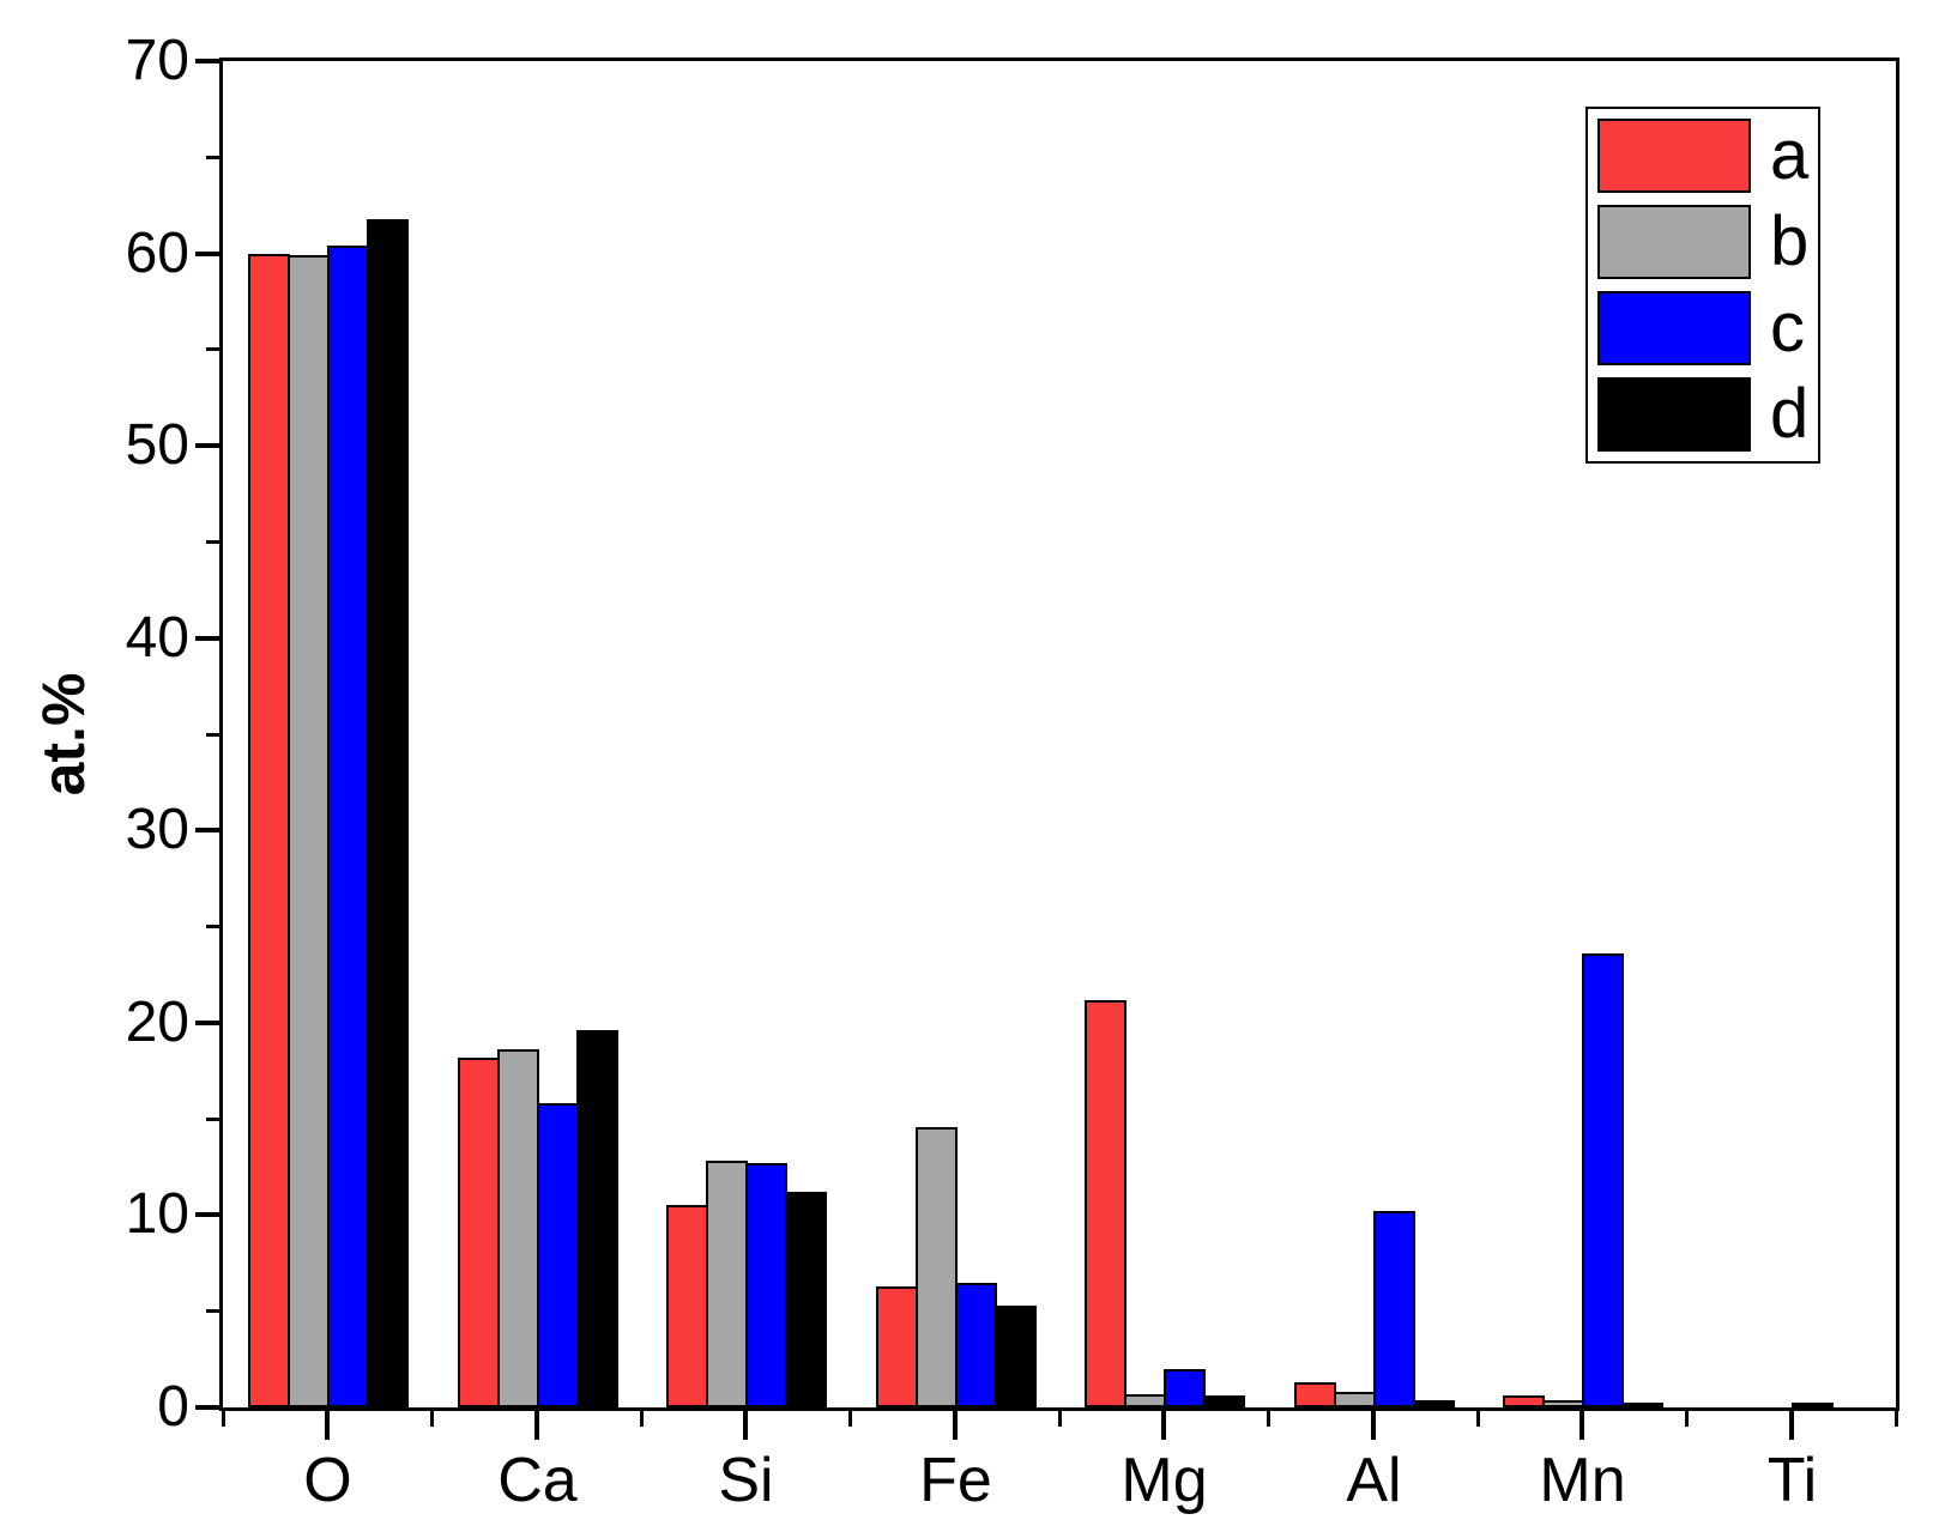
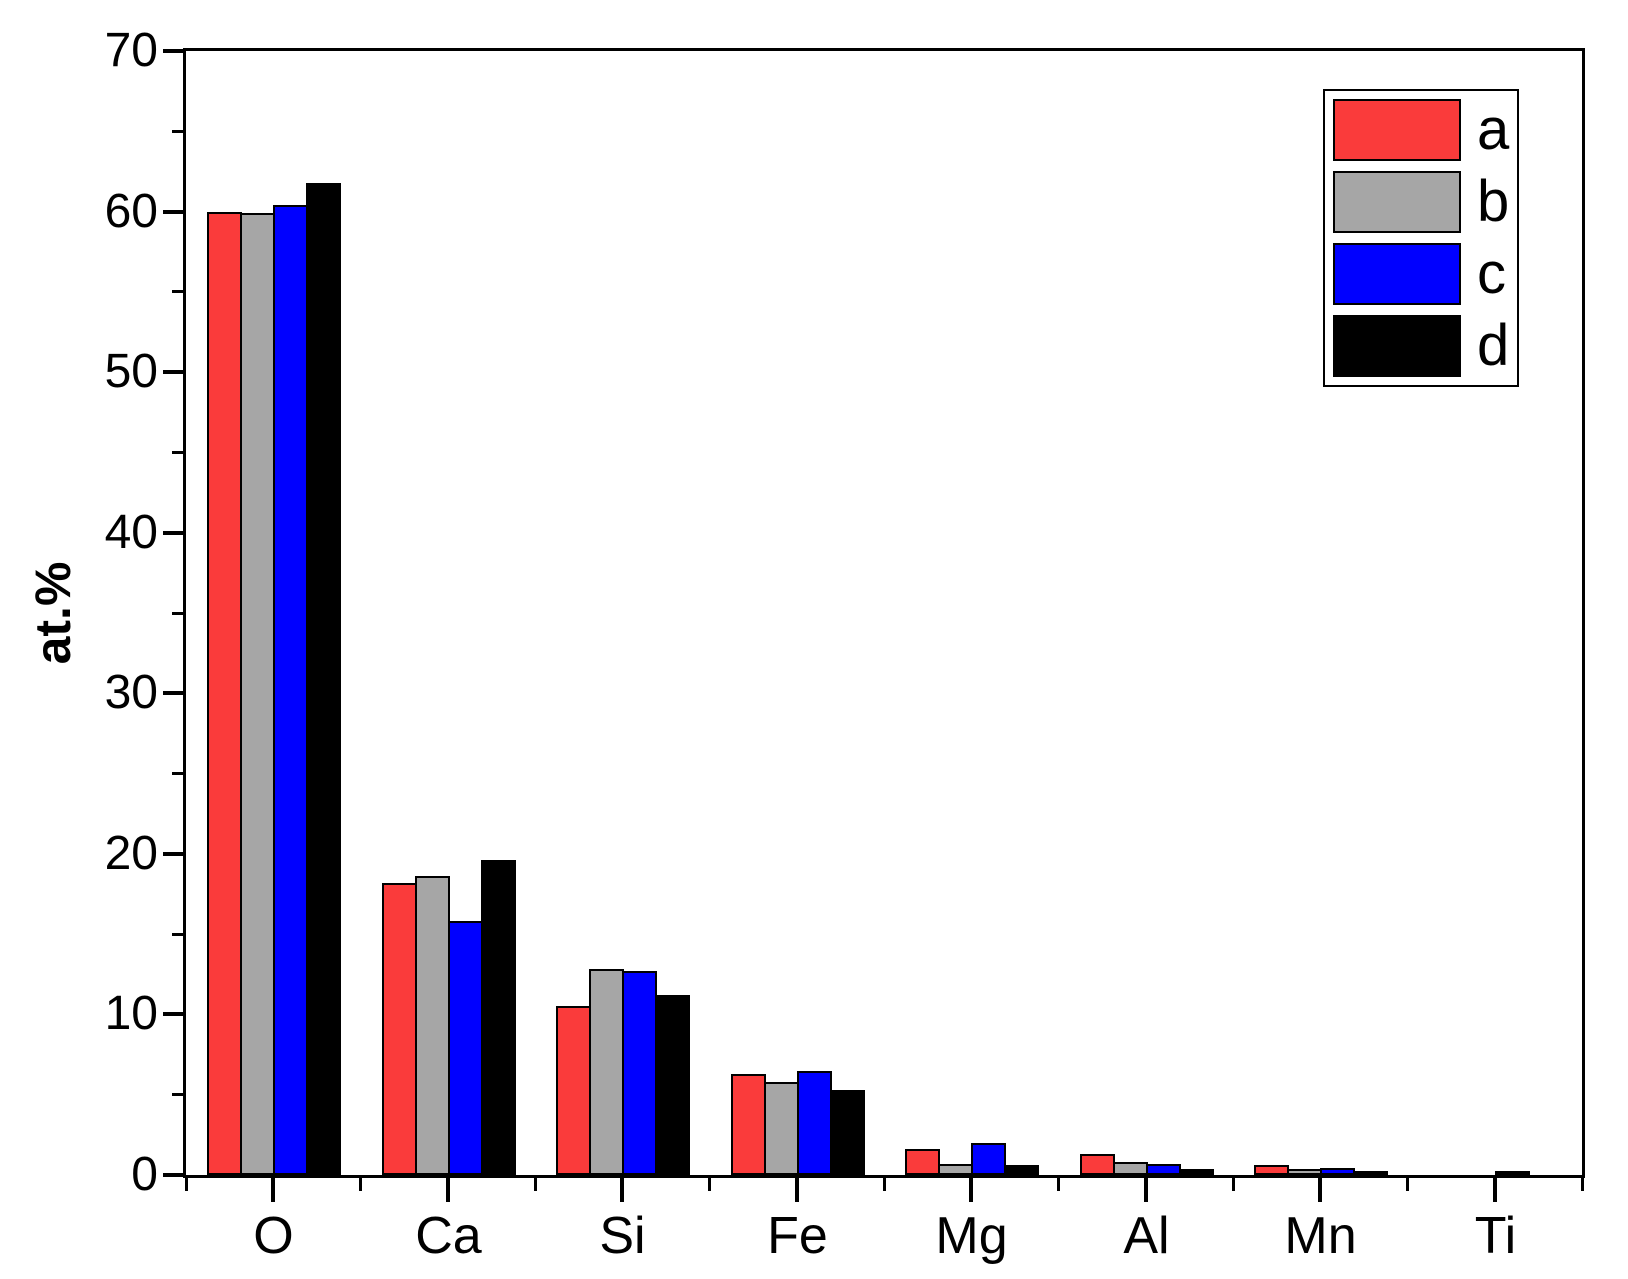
b/Fe: 14.6 -> 5.8
a/Mg: 21.2 -> 1.6
c/Al: 10.2 -> 0.7
c/Mn: 23.6 -> 0.5
